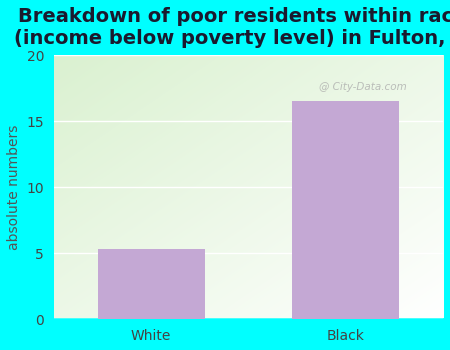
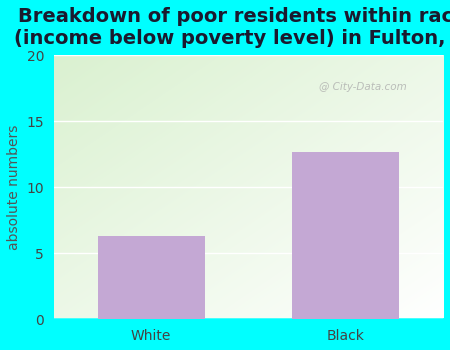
White: 5.3 -> 6.3
Black: 16.5 -> 12.7
